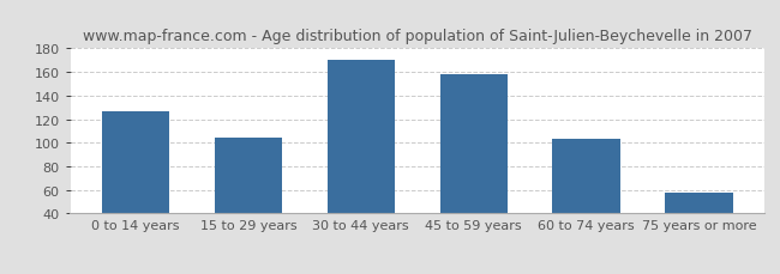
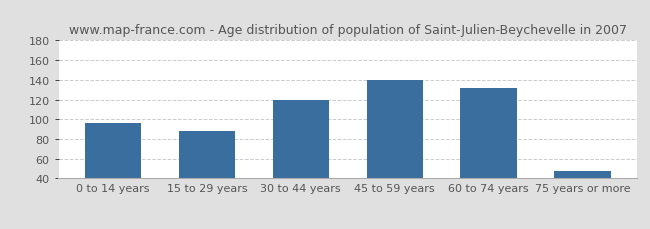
0 to 14 years: 127 -> 96
15 to 29 years: 104 -> 88
30 to 44 years: 170 -> 120
45 to 59 years: 158 -> 140
60 to 74 years: 103 -> 132
75 years or more: 58 -> 48
